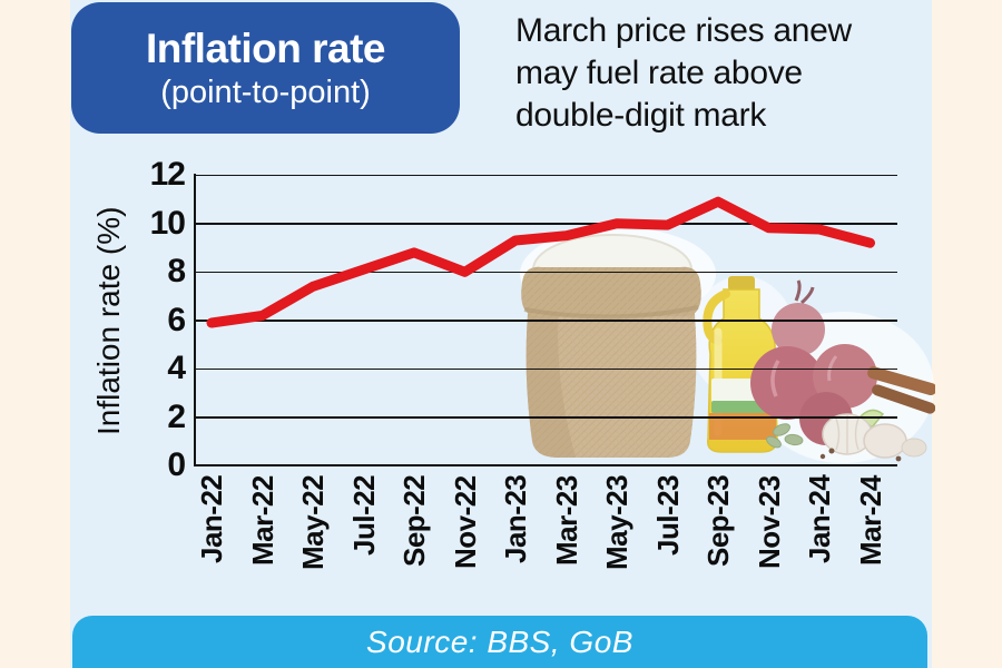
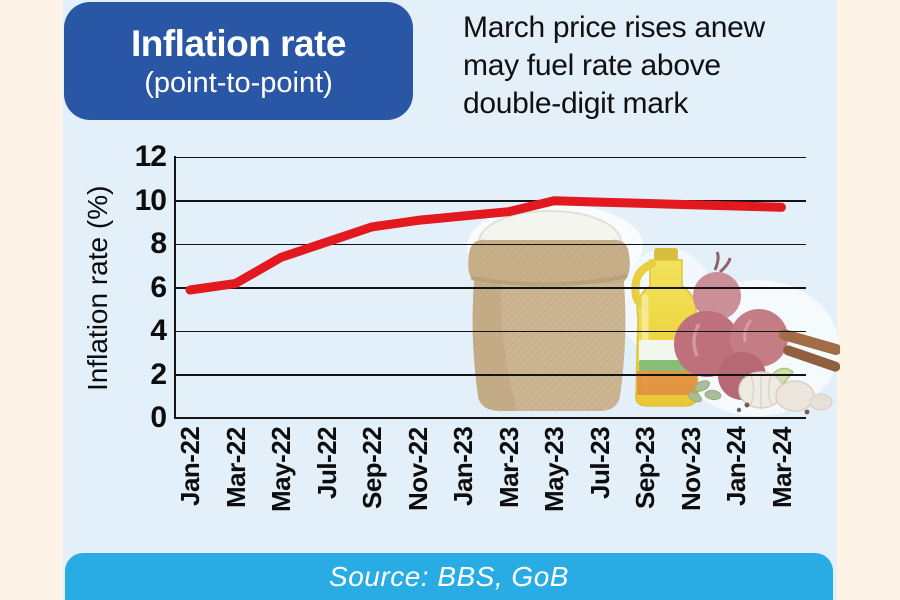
Nov-22: 8.0 -> 9.1
Sep-23: 10.9 -> 9.9
Mar-24: 9.2 -> 9.7
